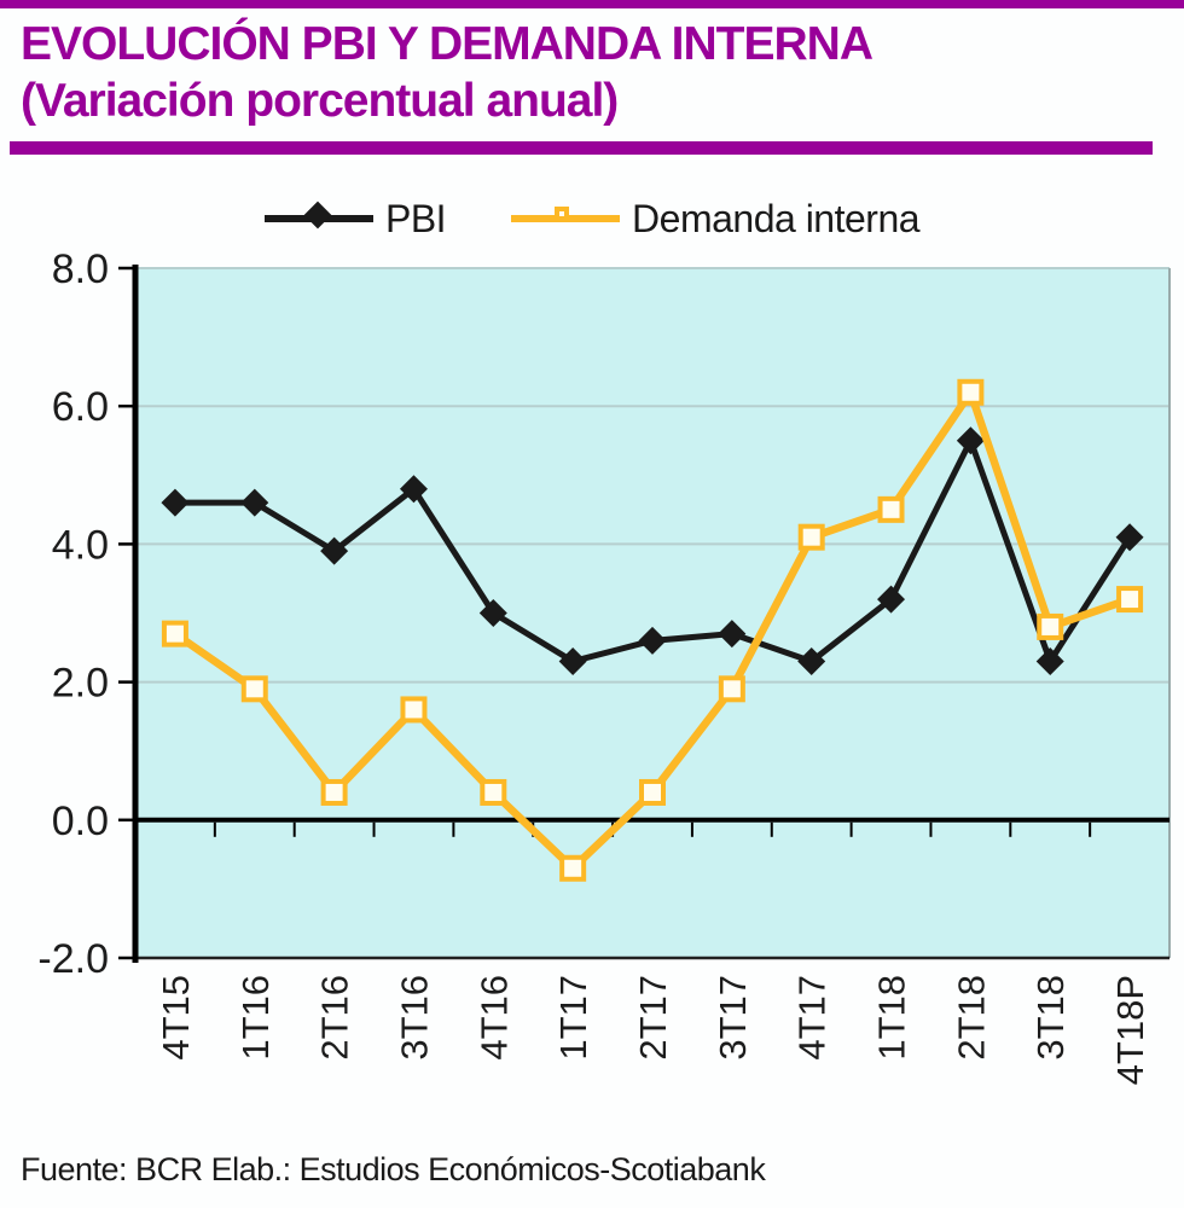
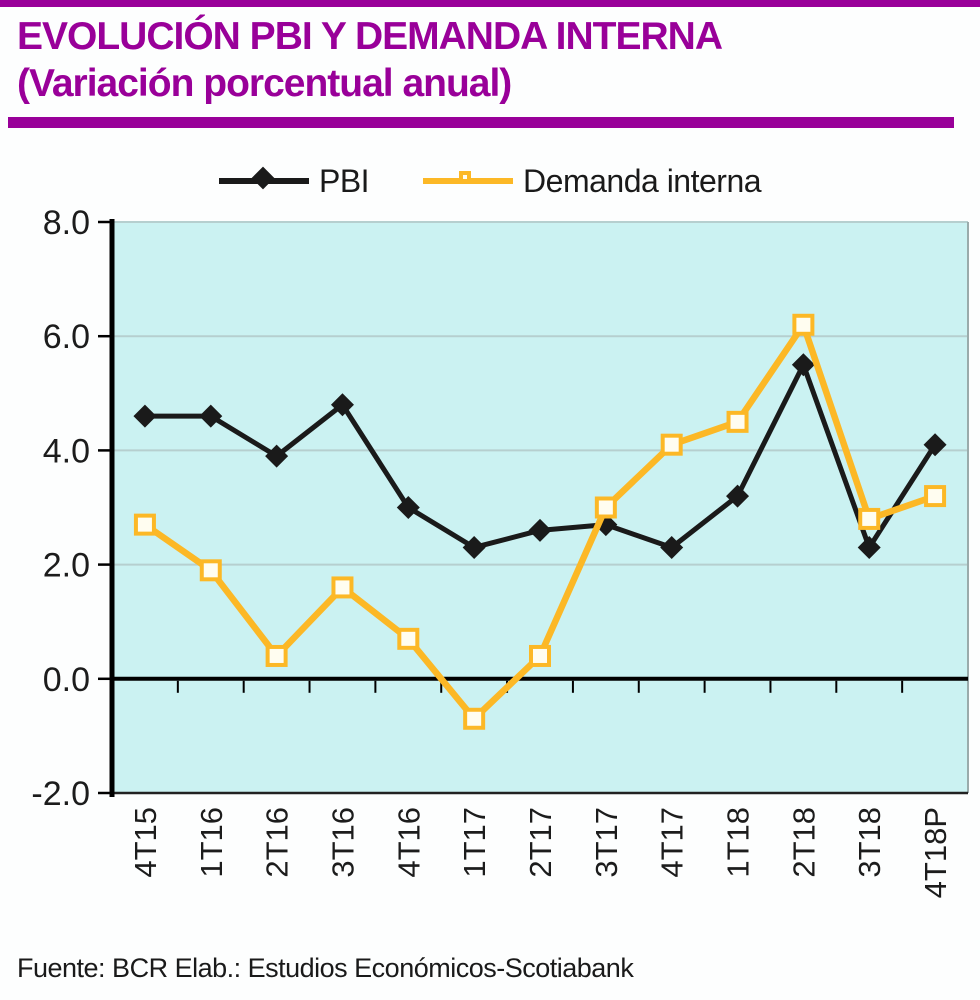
Demanda interna/4T16: 0.4 -> 0.7
Demanda interna/3T17: 1.9 -> 3.0
